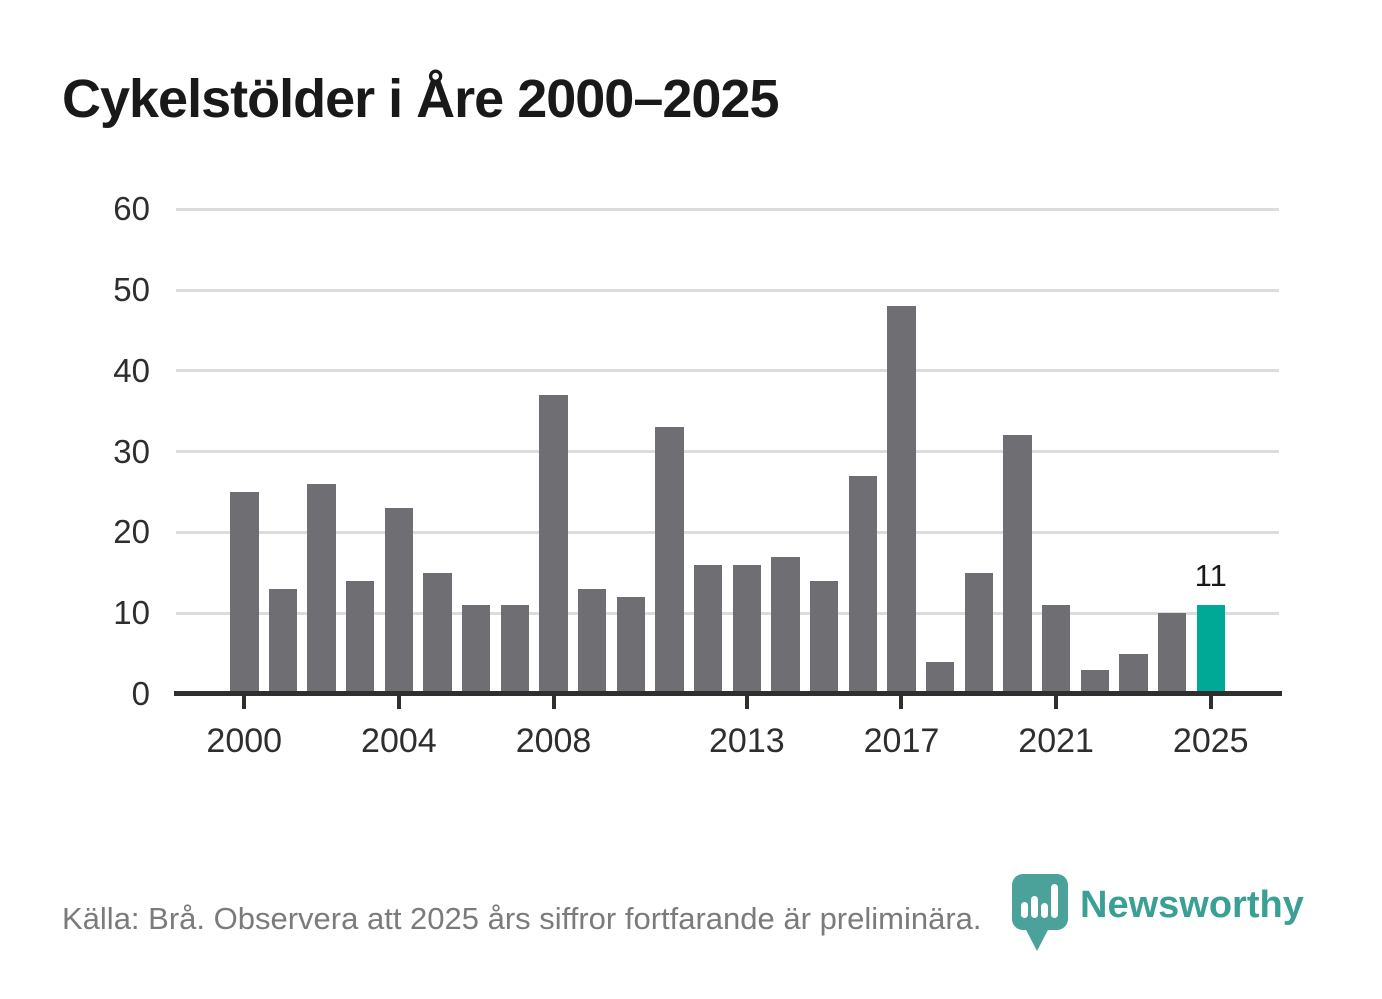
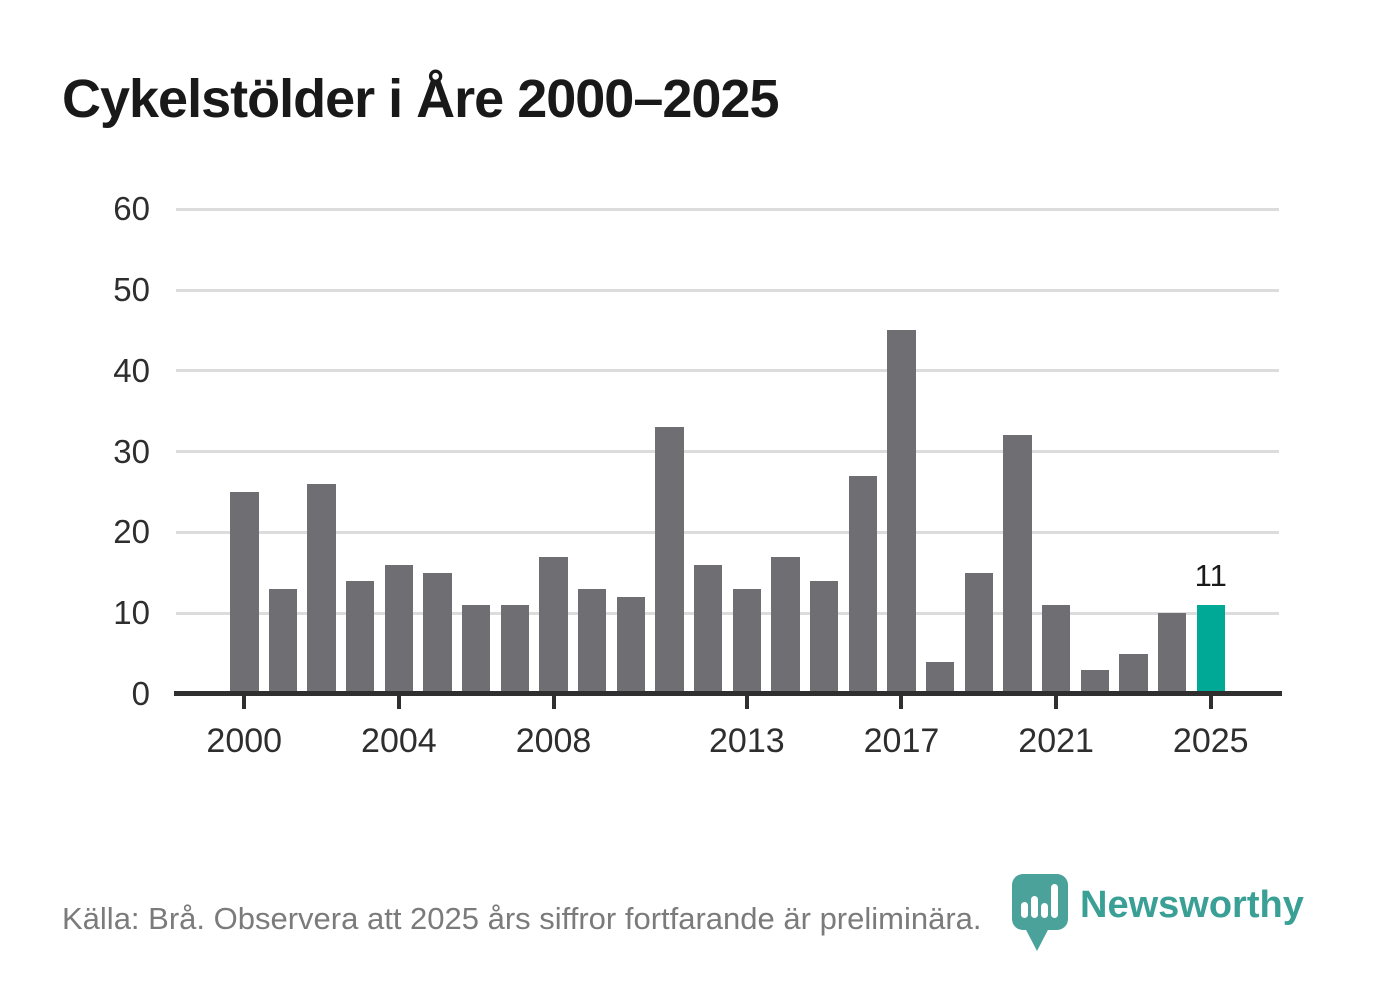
2004: 23 -> 16
2008: 37 -> 17
2013: 16 -> 13
2017: 48 -> 45
